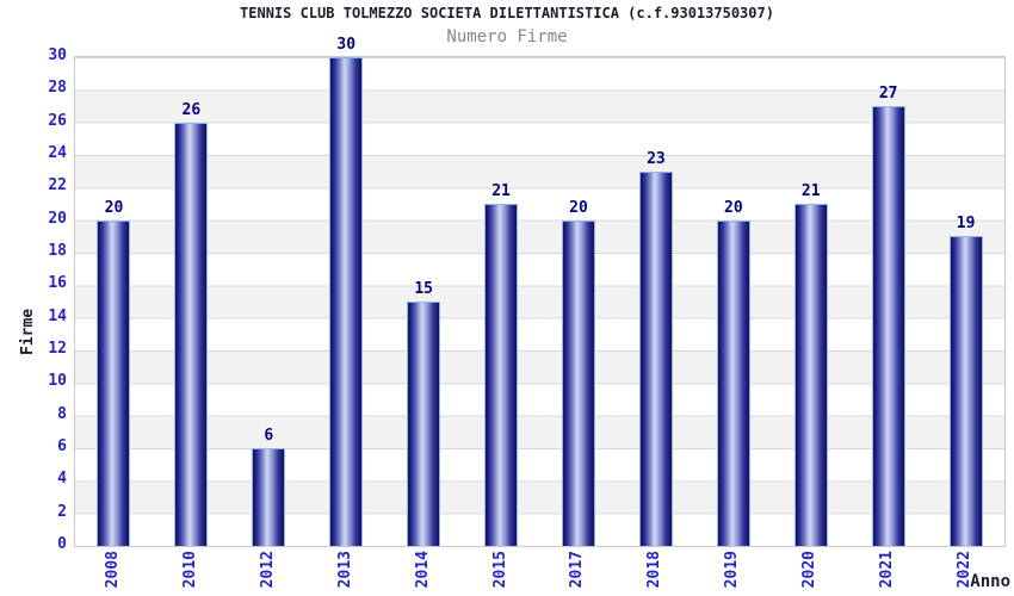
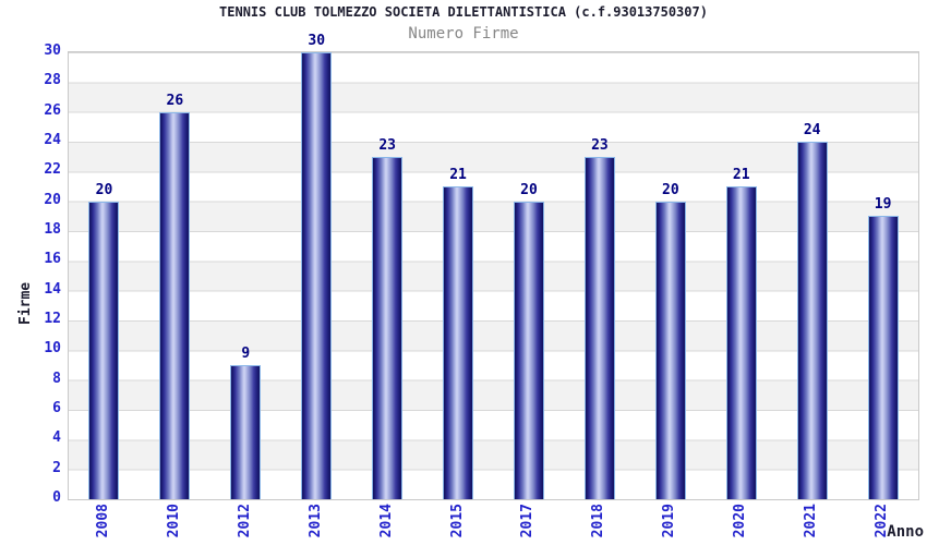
2012: 6 -> 9
2014: 15 -> 23
2021: 27 -> 24
